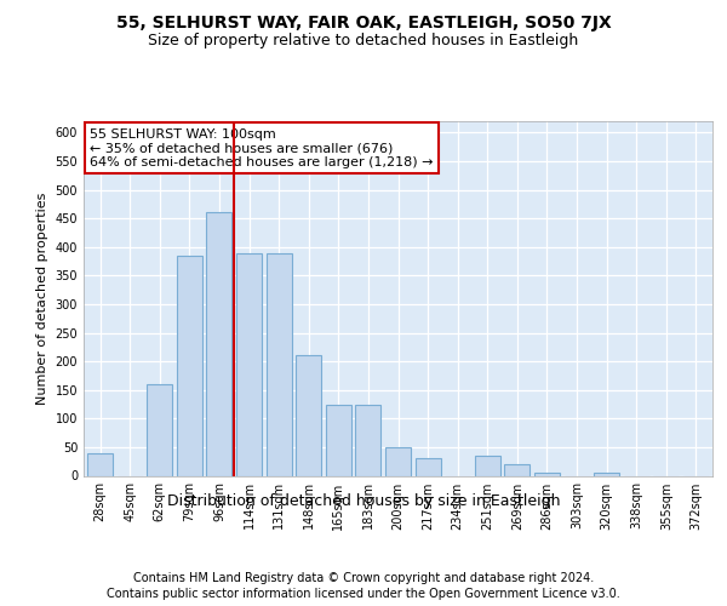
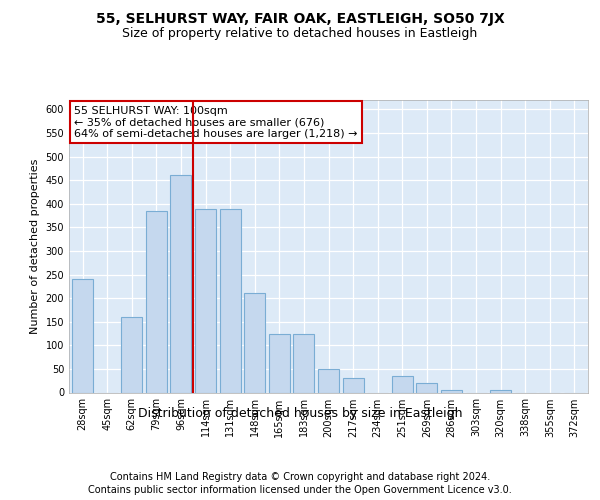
28sqm: 40 -> 240
